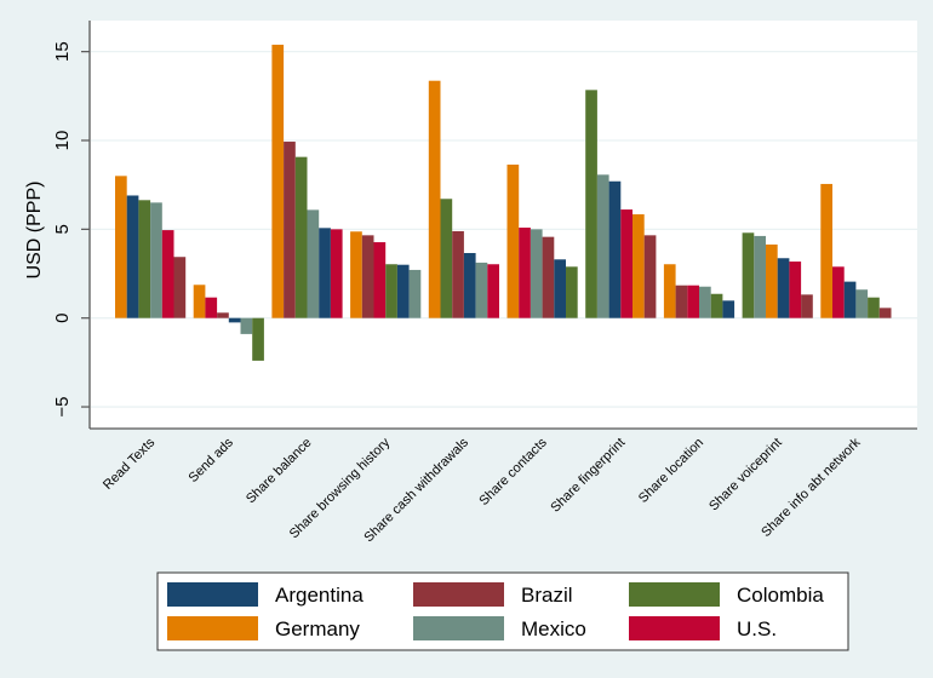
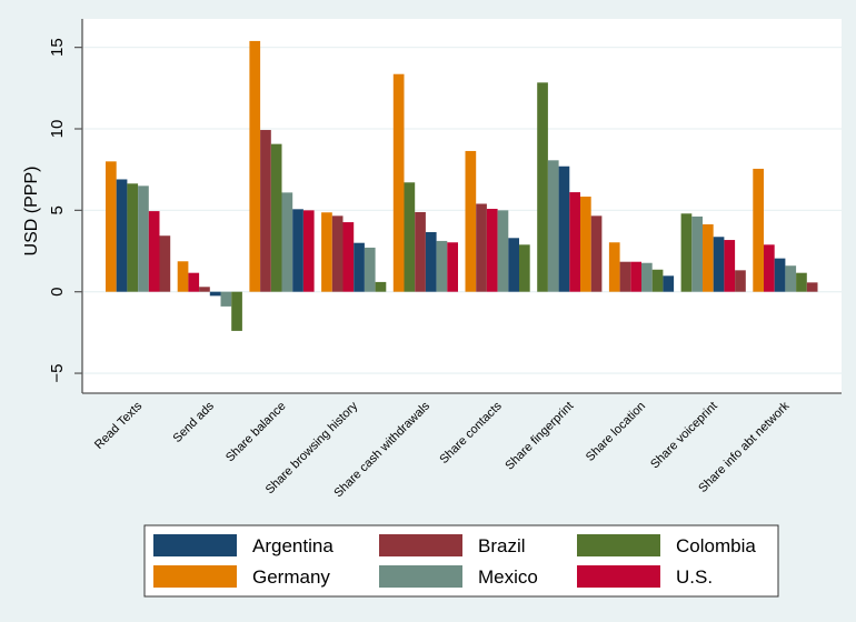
Colombia/Share browsing history: 3.0 -> 0.6
Brazil/Share contacts: 4.6 -> 5.4
